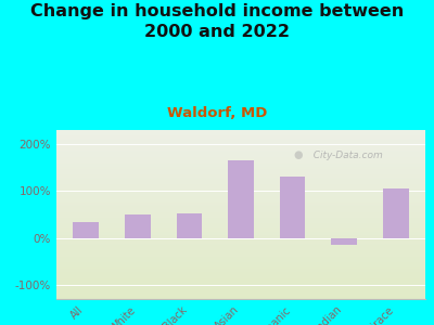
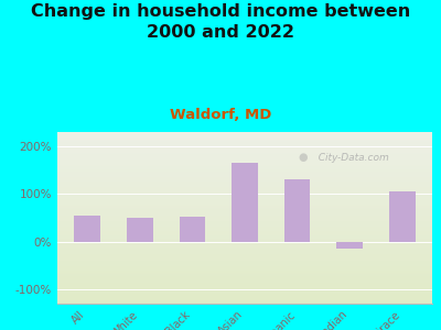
All: 35% -> 55%
